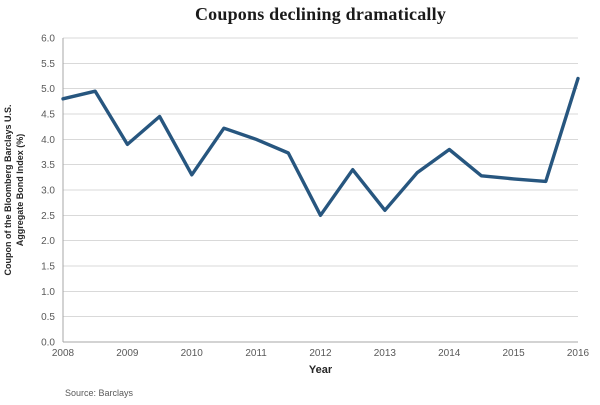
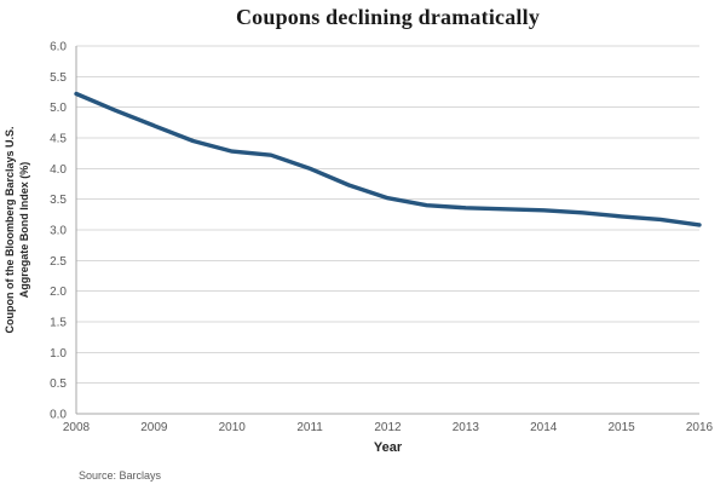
2008: 4.8 -> 5.2
2009: 3.9 -> 4.7
2010: 3.3 -> 4.3
2012: 2.5 -> 3.5
2013: 2.6 -> 3.4
2014: 3.8 -> 3.3
2016: 5.2 -> 3.1
